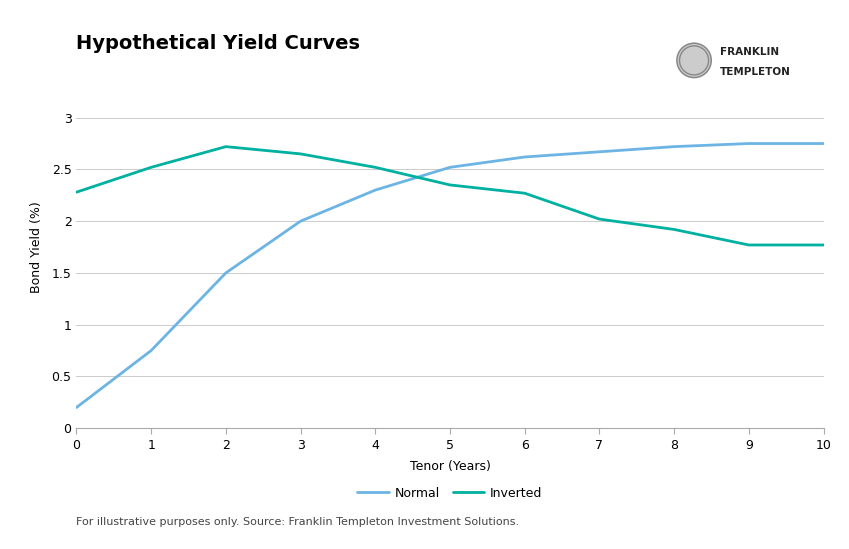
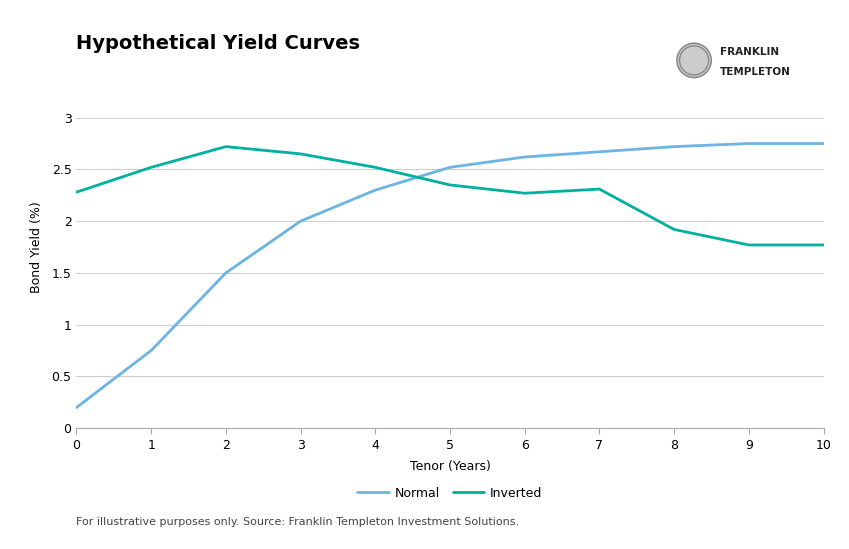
Inverted/7: 2.02 -> 2.31
